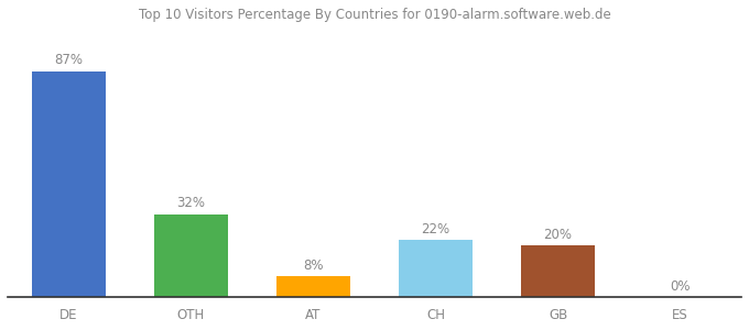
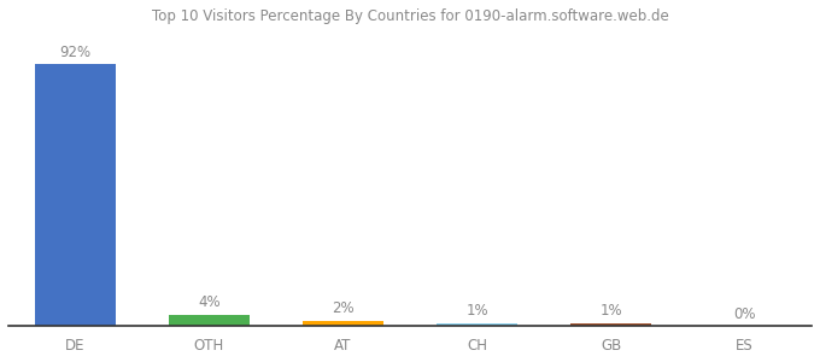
DE: 87% -> 92%
OTH: 32% -> 4%
AT: 8% -> 2%
CH: 22% -> 1%
GB: 20% -> 1%
